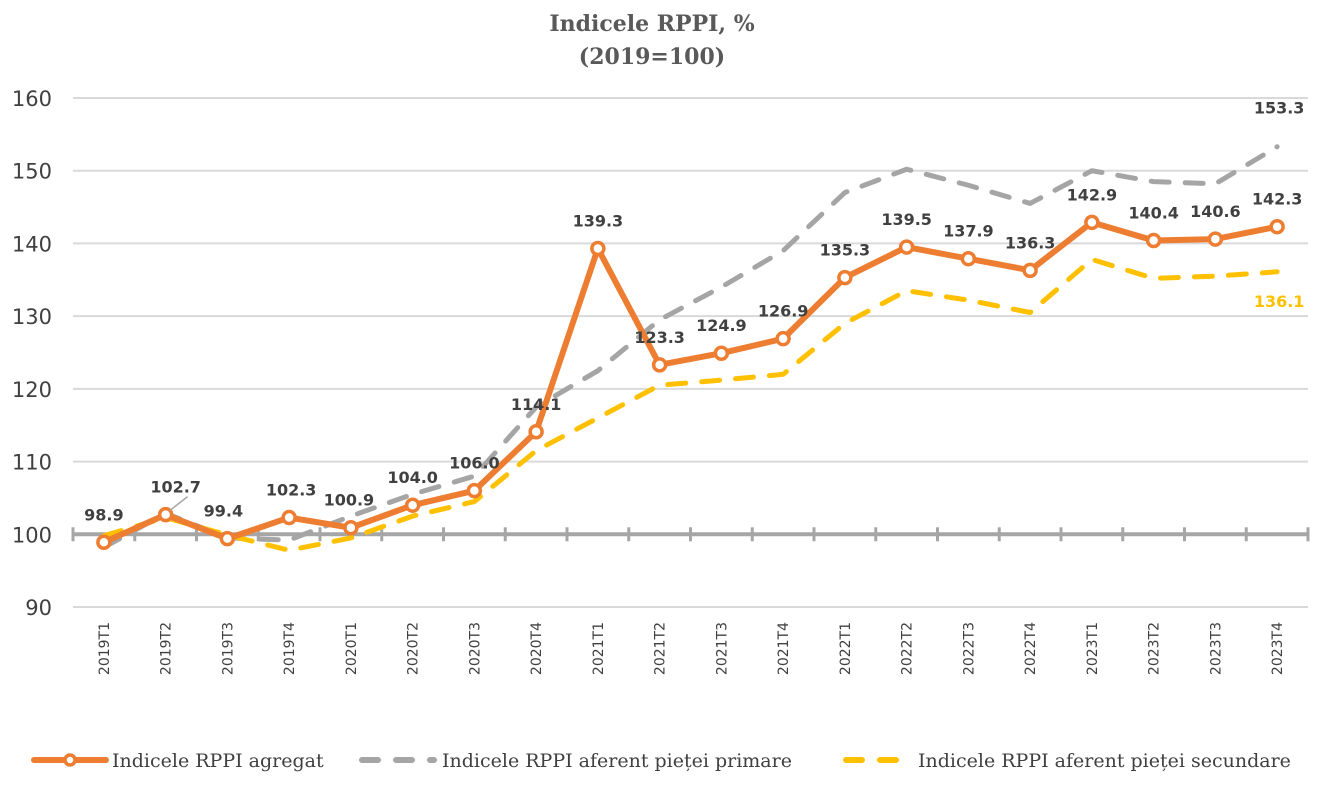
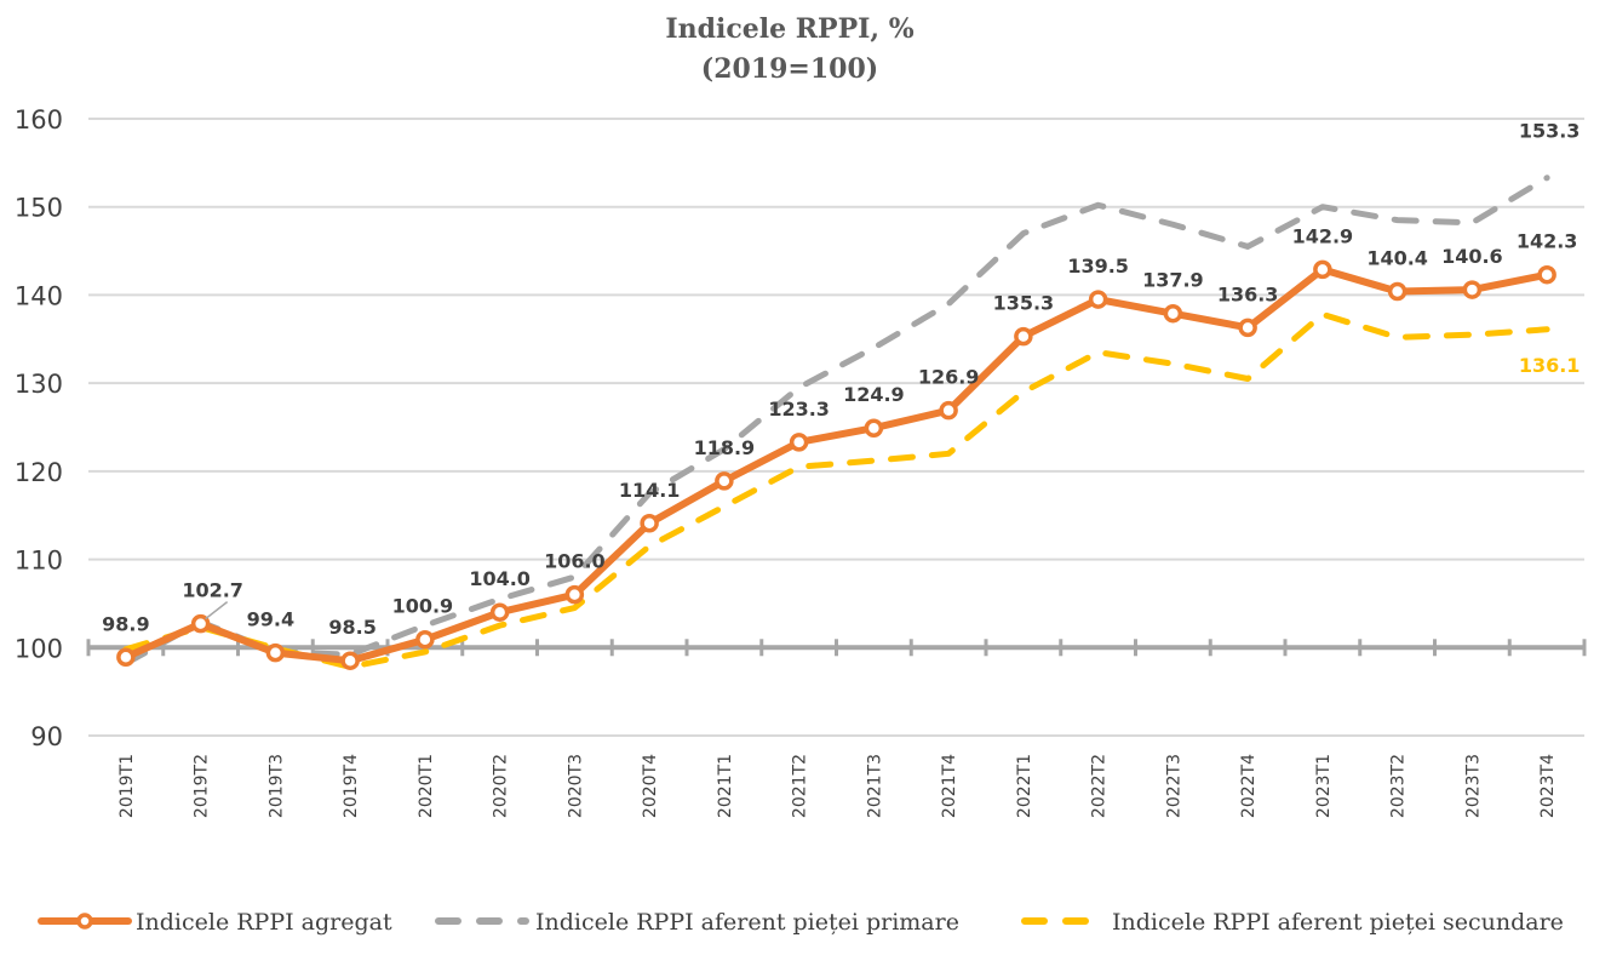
Indicele RPPI agregat/2019T4: 102.3 -> 98.5
Indicele RPPI agregat/2021T1: 139.3 -> 118.9
